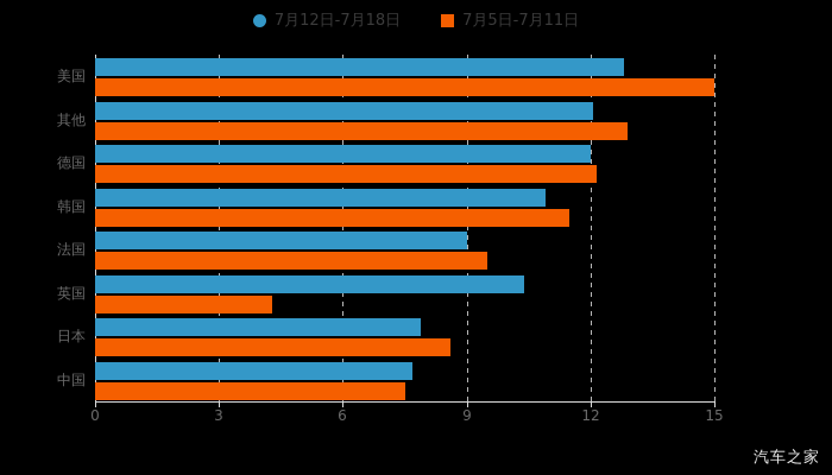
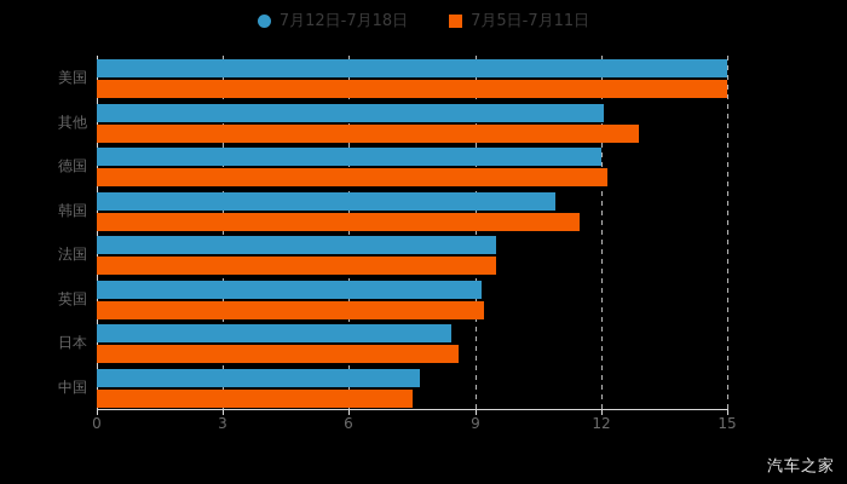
7月12日-7月18日/美国: 12.8 -> 15.0
7月12日-7月18日/法国: 9.0 -> 9.5
7月12日-7月18日/英国: 10.4 -> 9.2
7月5日-7月11日/英国: 4.3 -> 9.2
7月12日-7月18日/日本: 7.9 -> 8.4
